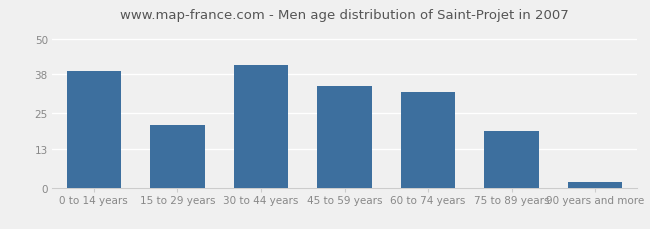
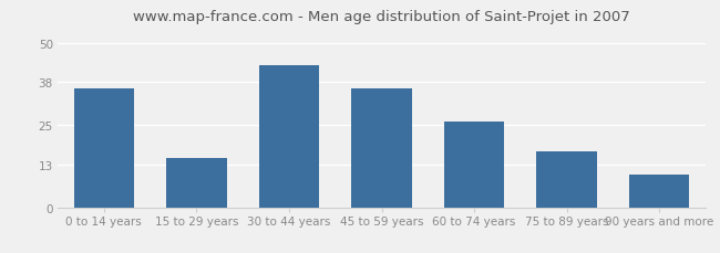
0 to 14 years: 39 -> 36
15 to 29 years: 21 -> 15
30 to 44 years: 41 -> 43
45 to 59 years: 34 -> 36
60 to 74 years: 32 -> 26
75 to 89 years: 19 -> 17
90 years and more: 2 -> 10
